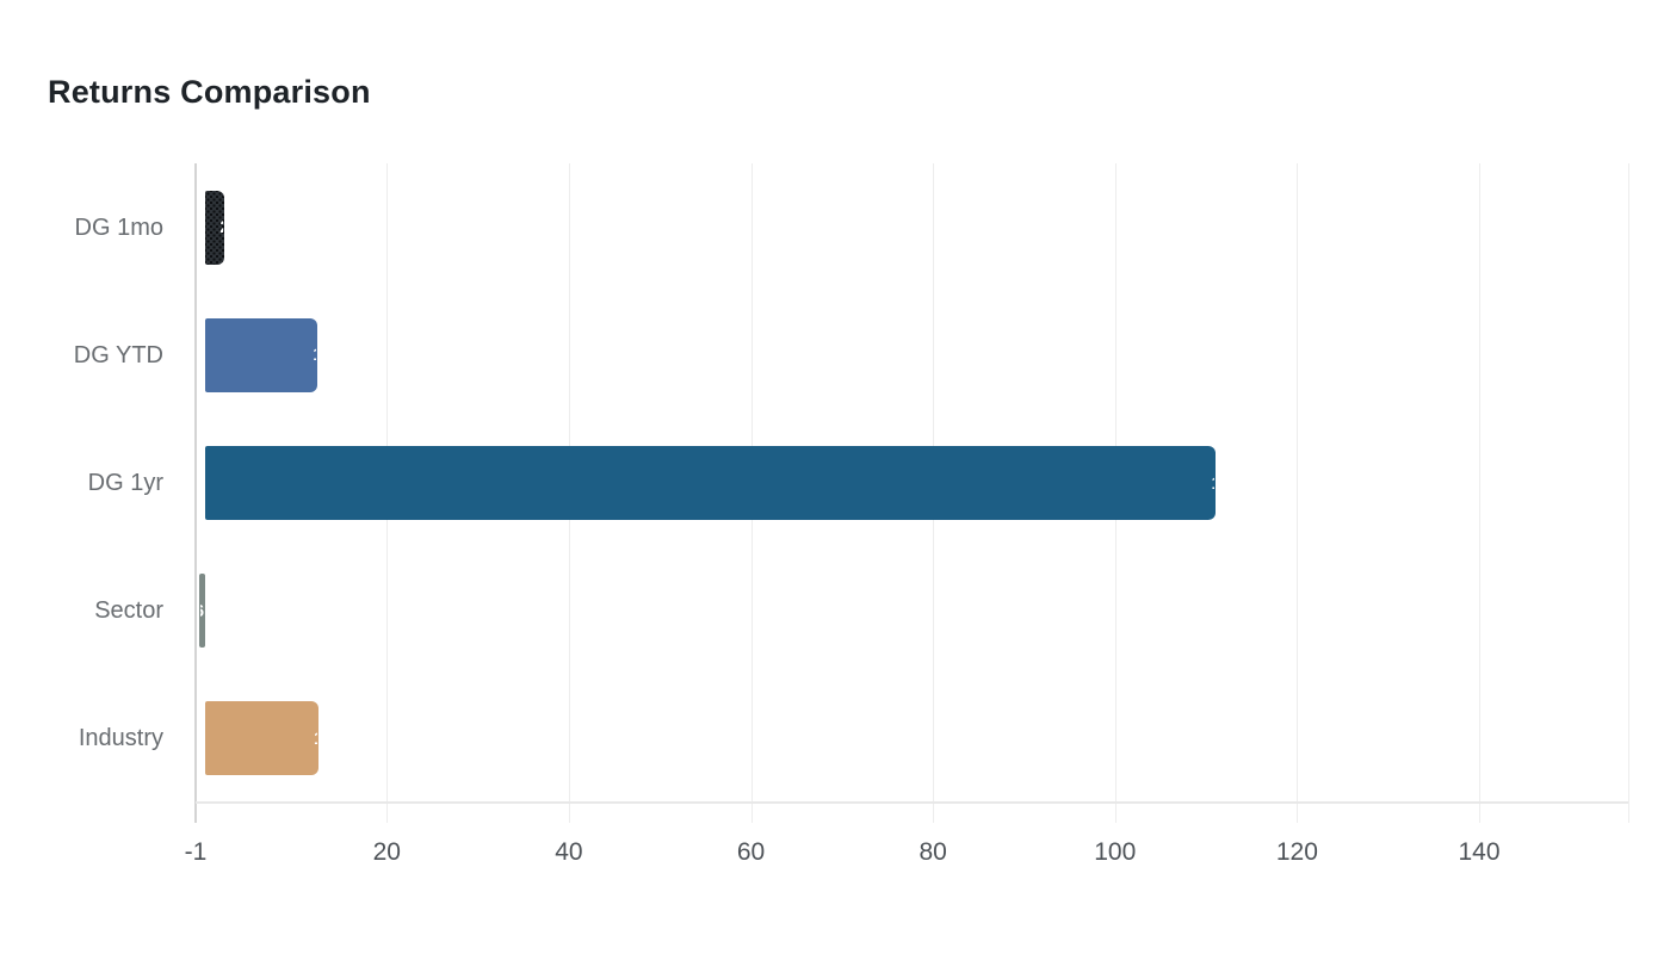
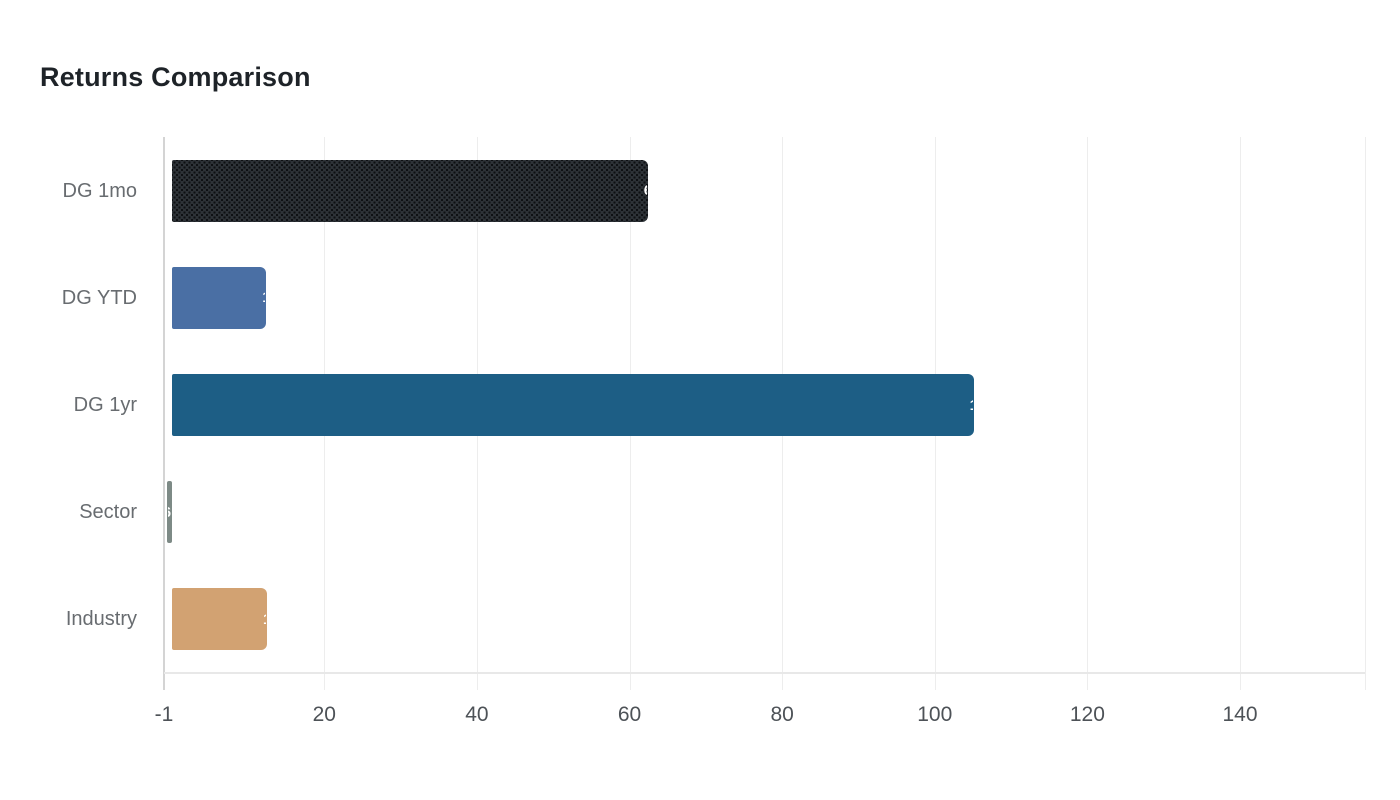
DG 1mo: 2.2 -> 62.4
DG 1yr: 111.1 -> 105.1
